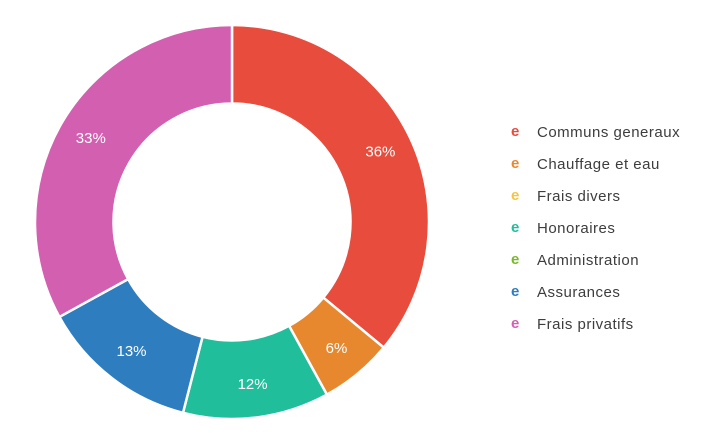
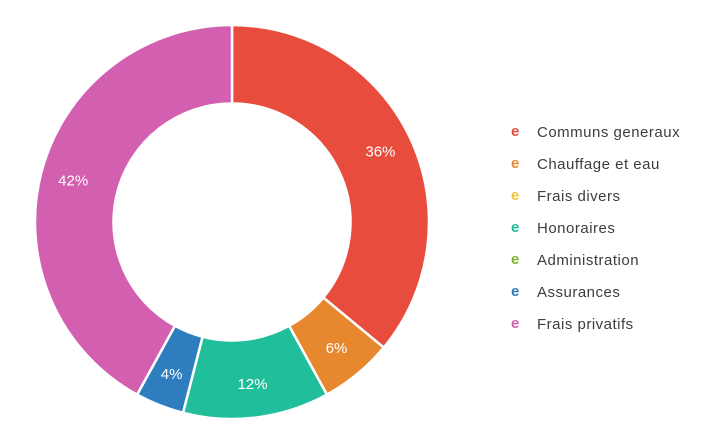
Assurances: 13% -> 4%
Frais privatifs: 33% -> 42%
